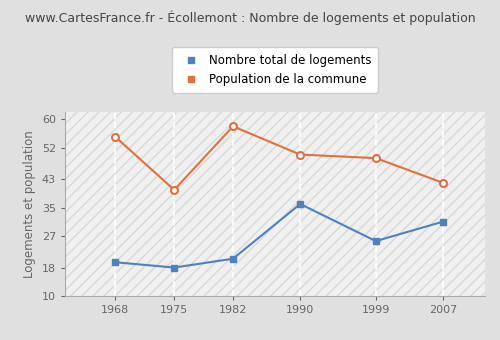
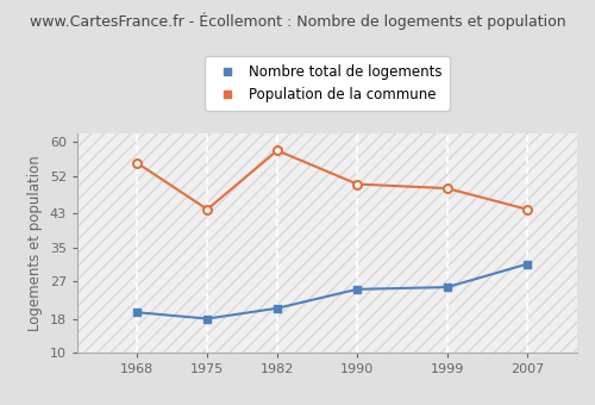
Population de la commune/1975: 40 -> 44
Nombre total de logements/1990: 36.0 -> 25.0
Population de la commune/2007: 42 -> 44
